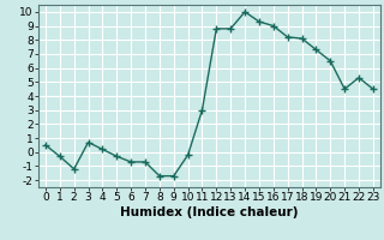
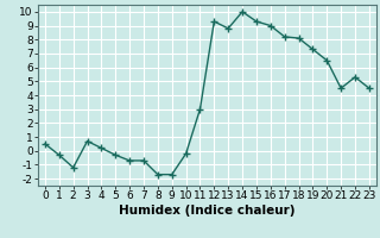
12: 8.8 -> 9.3
